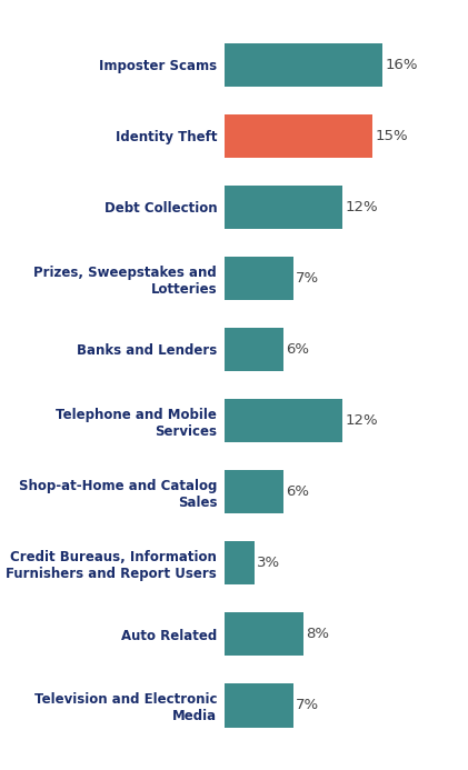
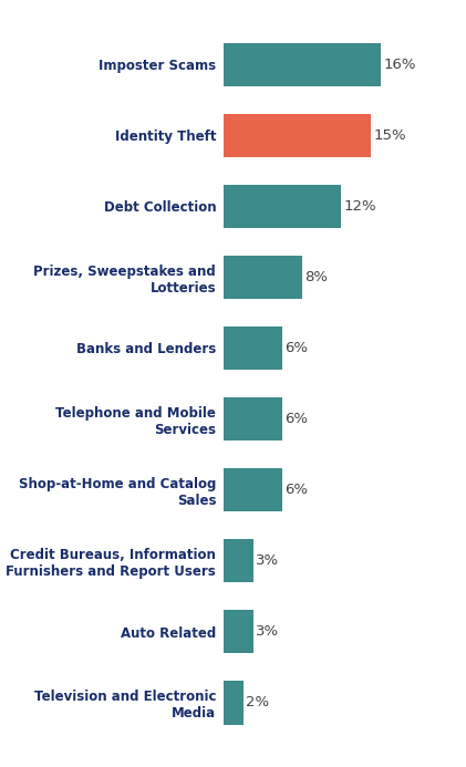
Prizes, Sweepstakes and Lotteries: 7% -> 8%
Telephone and Mobile Services: 12% -> 6%
Auto Related: 8% -> 3%
Television and Electronic Media: 7% -> 2%
